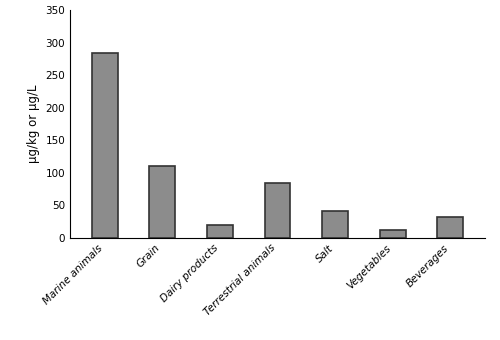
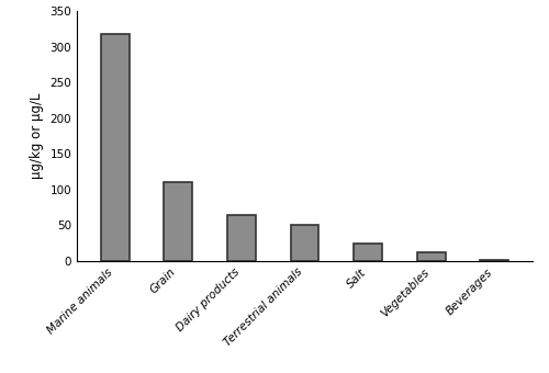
Marine animals: 284 -> 318
Dairy products: 20 -> 64
Terrestrial animals: 84 -> 50
Salt: 42 -> 24
Beverages: 32 -> 1
